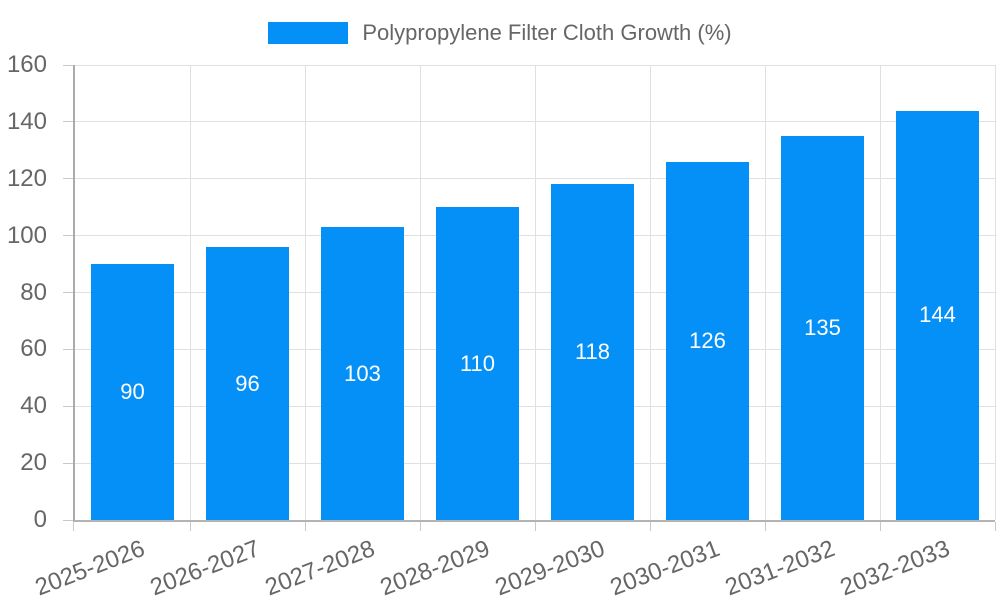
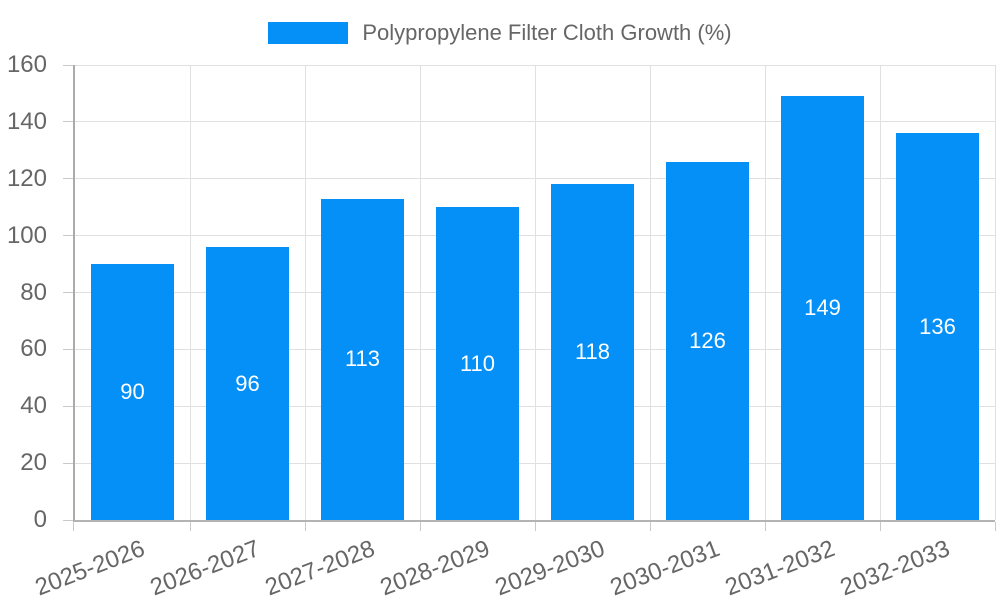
2027-2028: 103 -> 113
2031-2032: 135 -> 149
2032-2033: 144 -> 136
